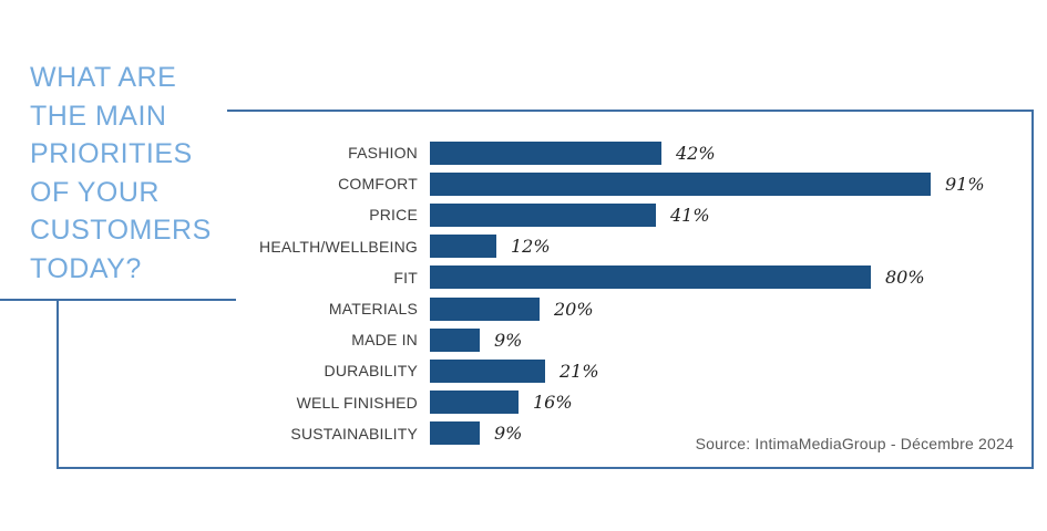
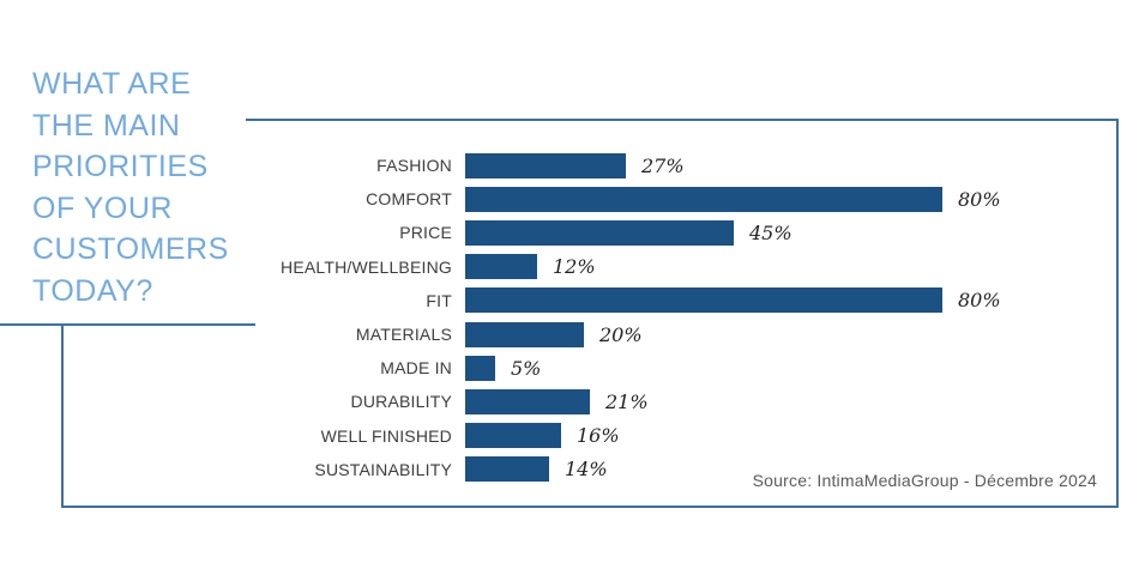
FASHION: 42% -> 27%
COMFORT: 91% -> 80%
PRICE: 41% -> 45%
MADE IN: 9% -> 5%
SUSTAINABILITY: 9% -> 14%
